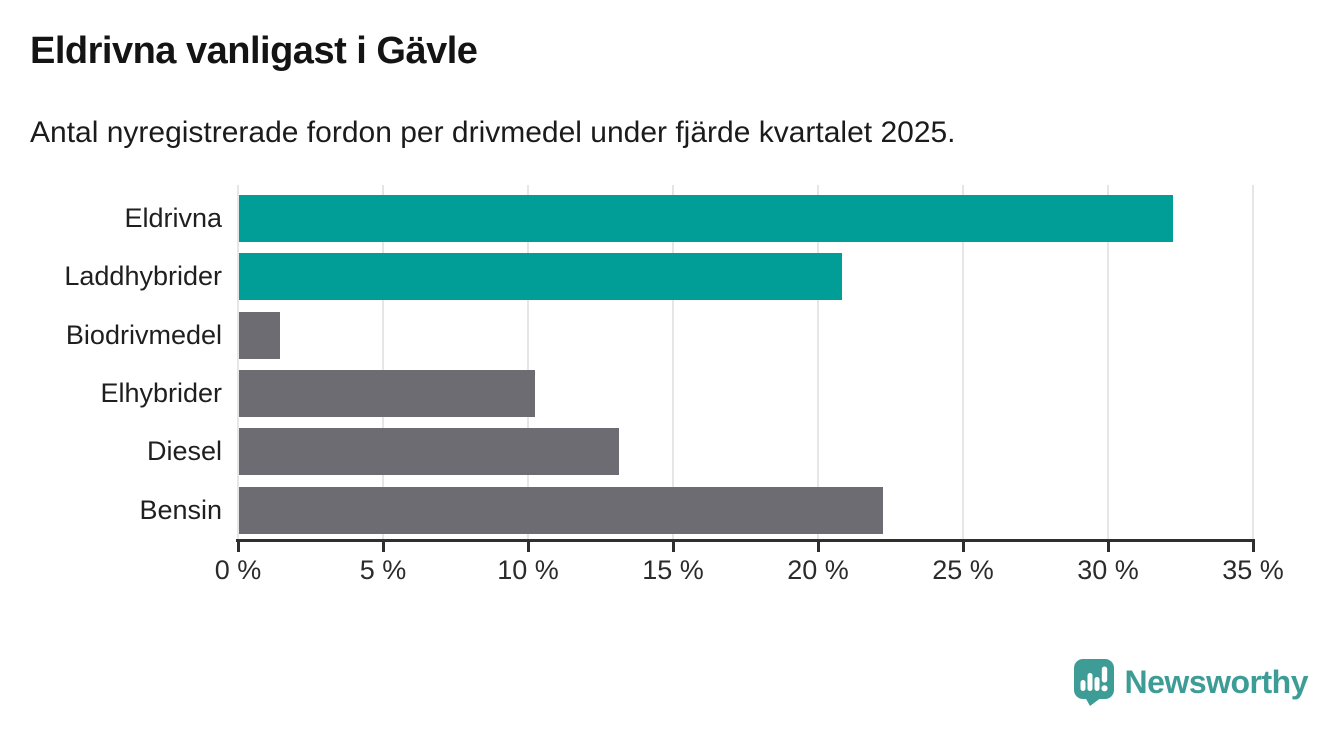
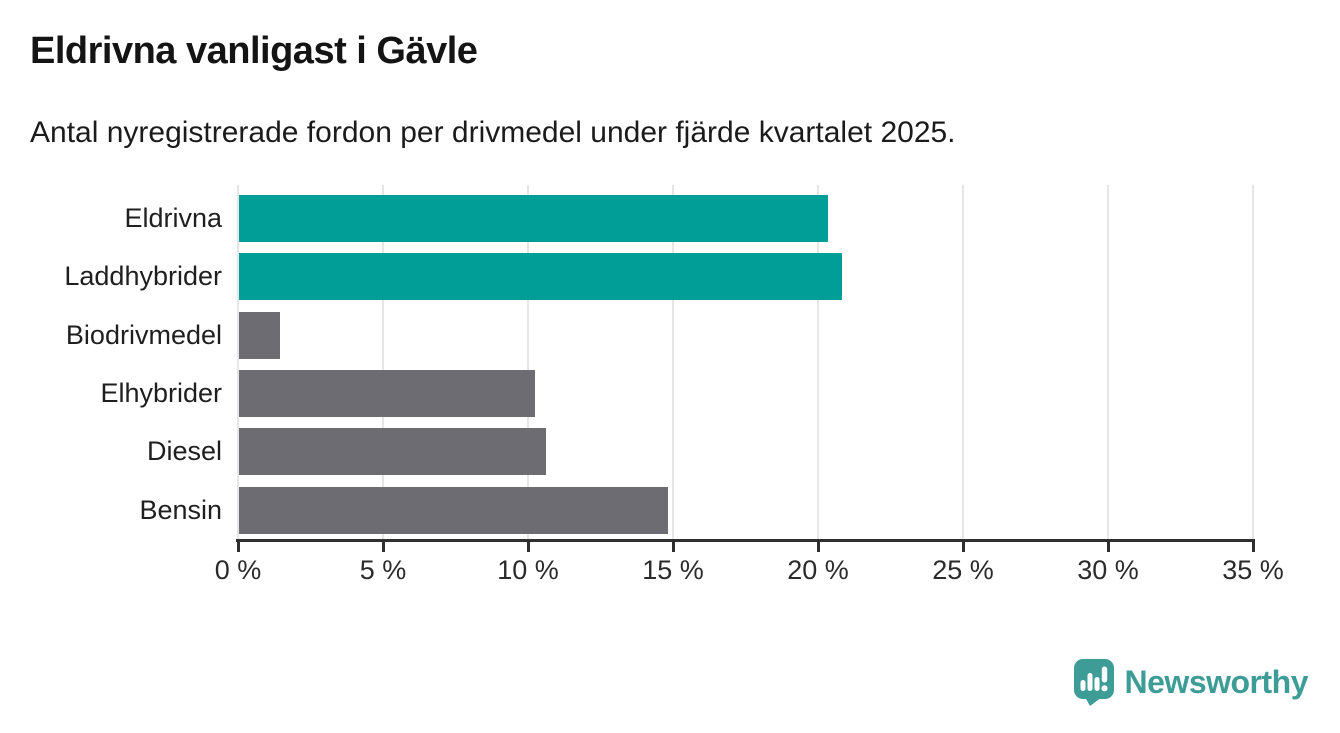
Eldrivna: 32.2% -> 20.3%
Diesel: 13.1% -> 10.6%
Bensin: 22.2% -> 14.8%
